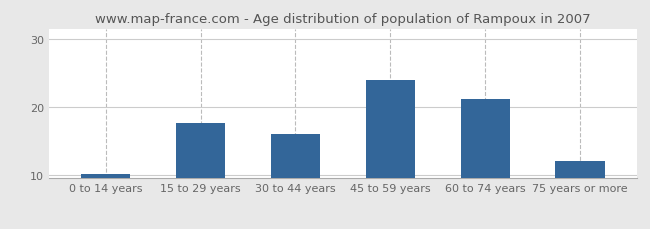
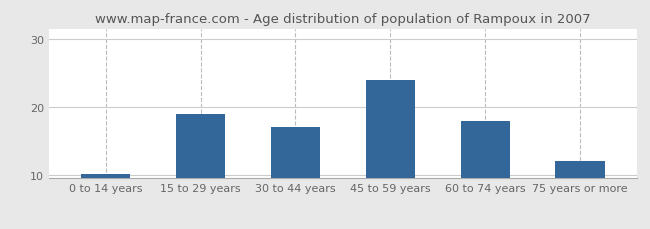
15 to 29 years: 17.6 -> 19.0
30 to 44 years: 16.0 -> 17.0
60 to 74 years: 21.2 -> 18.0
